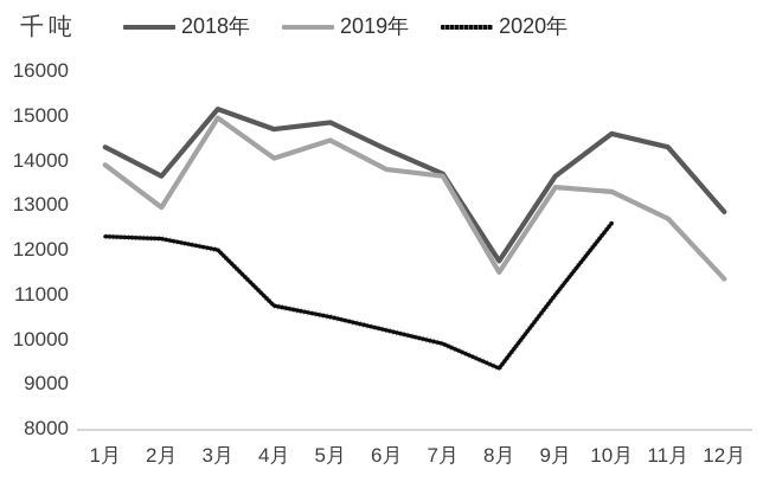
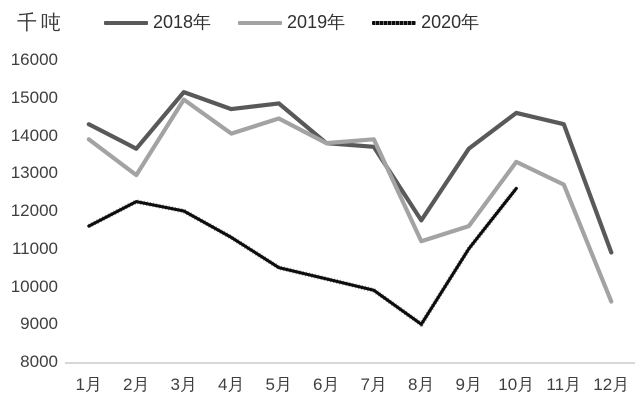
2020年/1月: 12300 -> 11600
2020年/4月: 10800 -> 11300
2018年/6月: 14200 -> 13800
2019年/7月: 13600 -> 13900
2019年/8月: 11500 -> 11200
2020年/8月: 9400 -> 9000
2019年/9月: 13400 -> 11600
2018年/12月: 12800 -> 10900
2019年/12月: 11400 -> 9600
